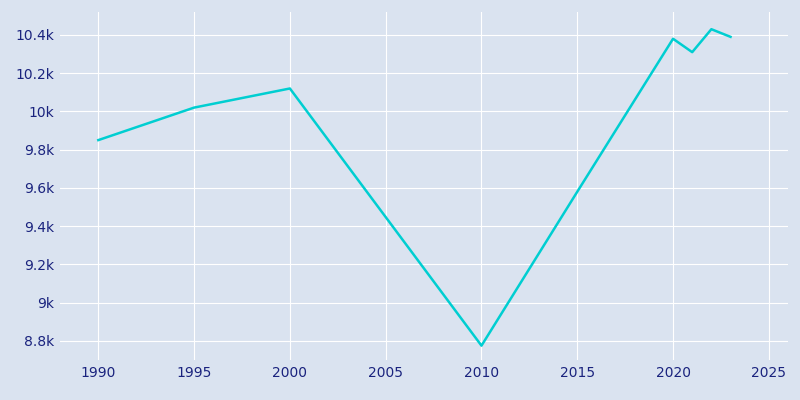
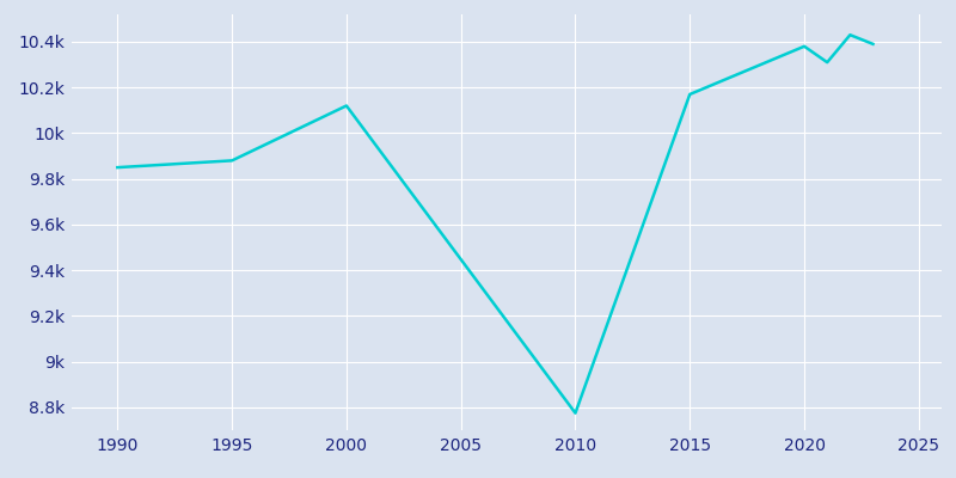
1995: 10.02k -> 9.88k
2015: 9.58k -> 10.17k
